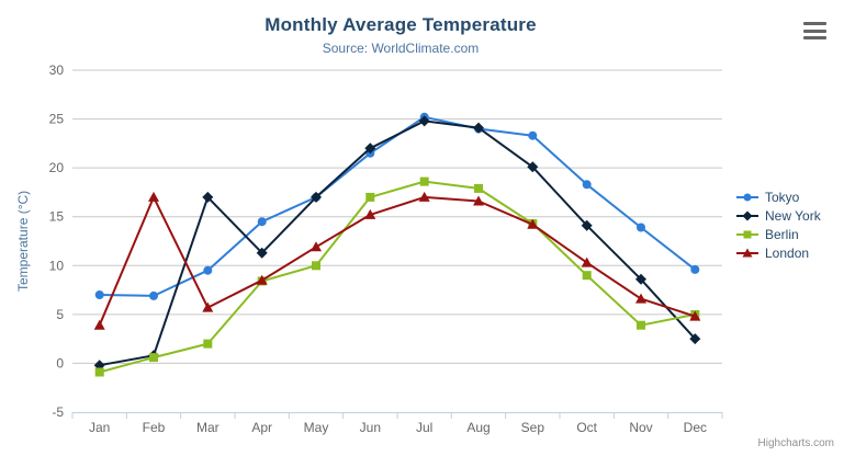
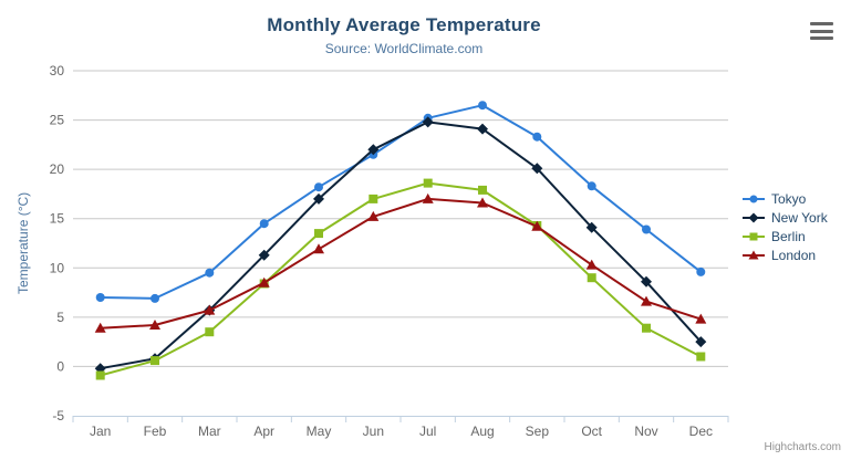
London/Feb: 17 -> 4
New York/Mar: 17 -> 6
Berlin/Mar: 2 -> 4
Tokyo/May: 17 -> 18
Berlin/May: 10 -> 14
Tokyo/Aug: 24 -> 26
Berlin/Dec: 5 -> 1
